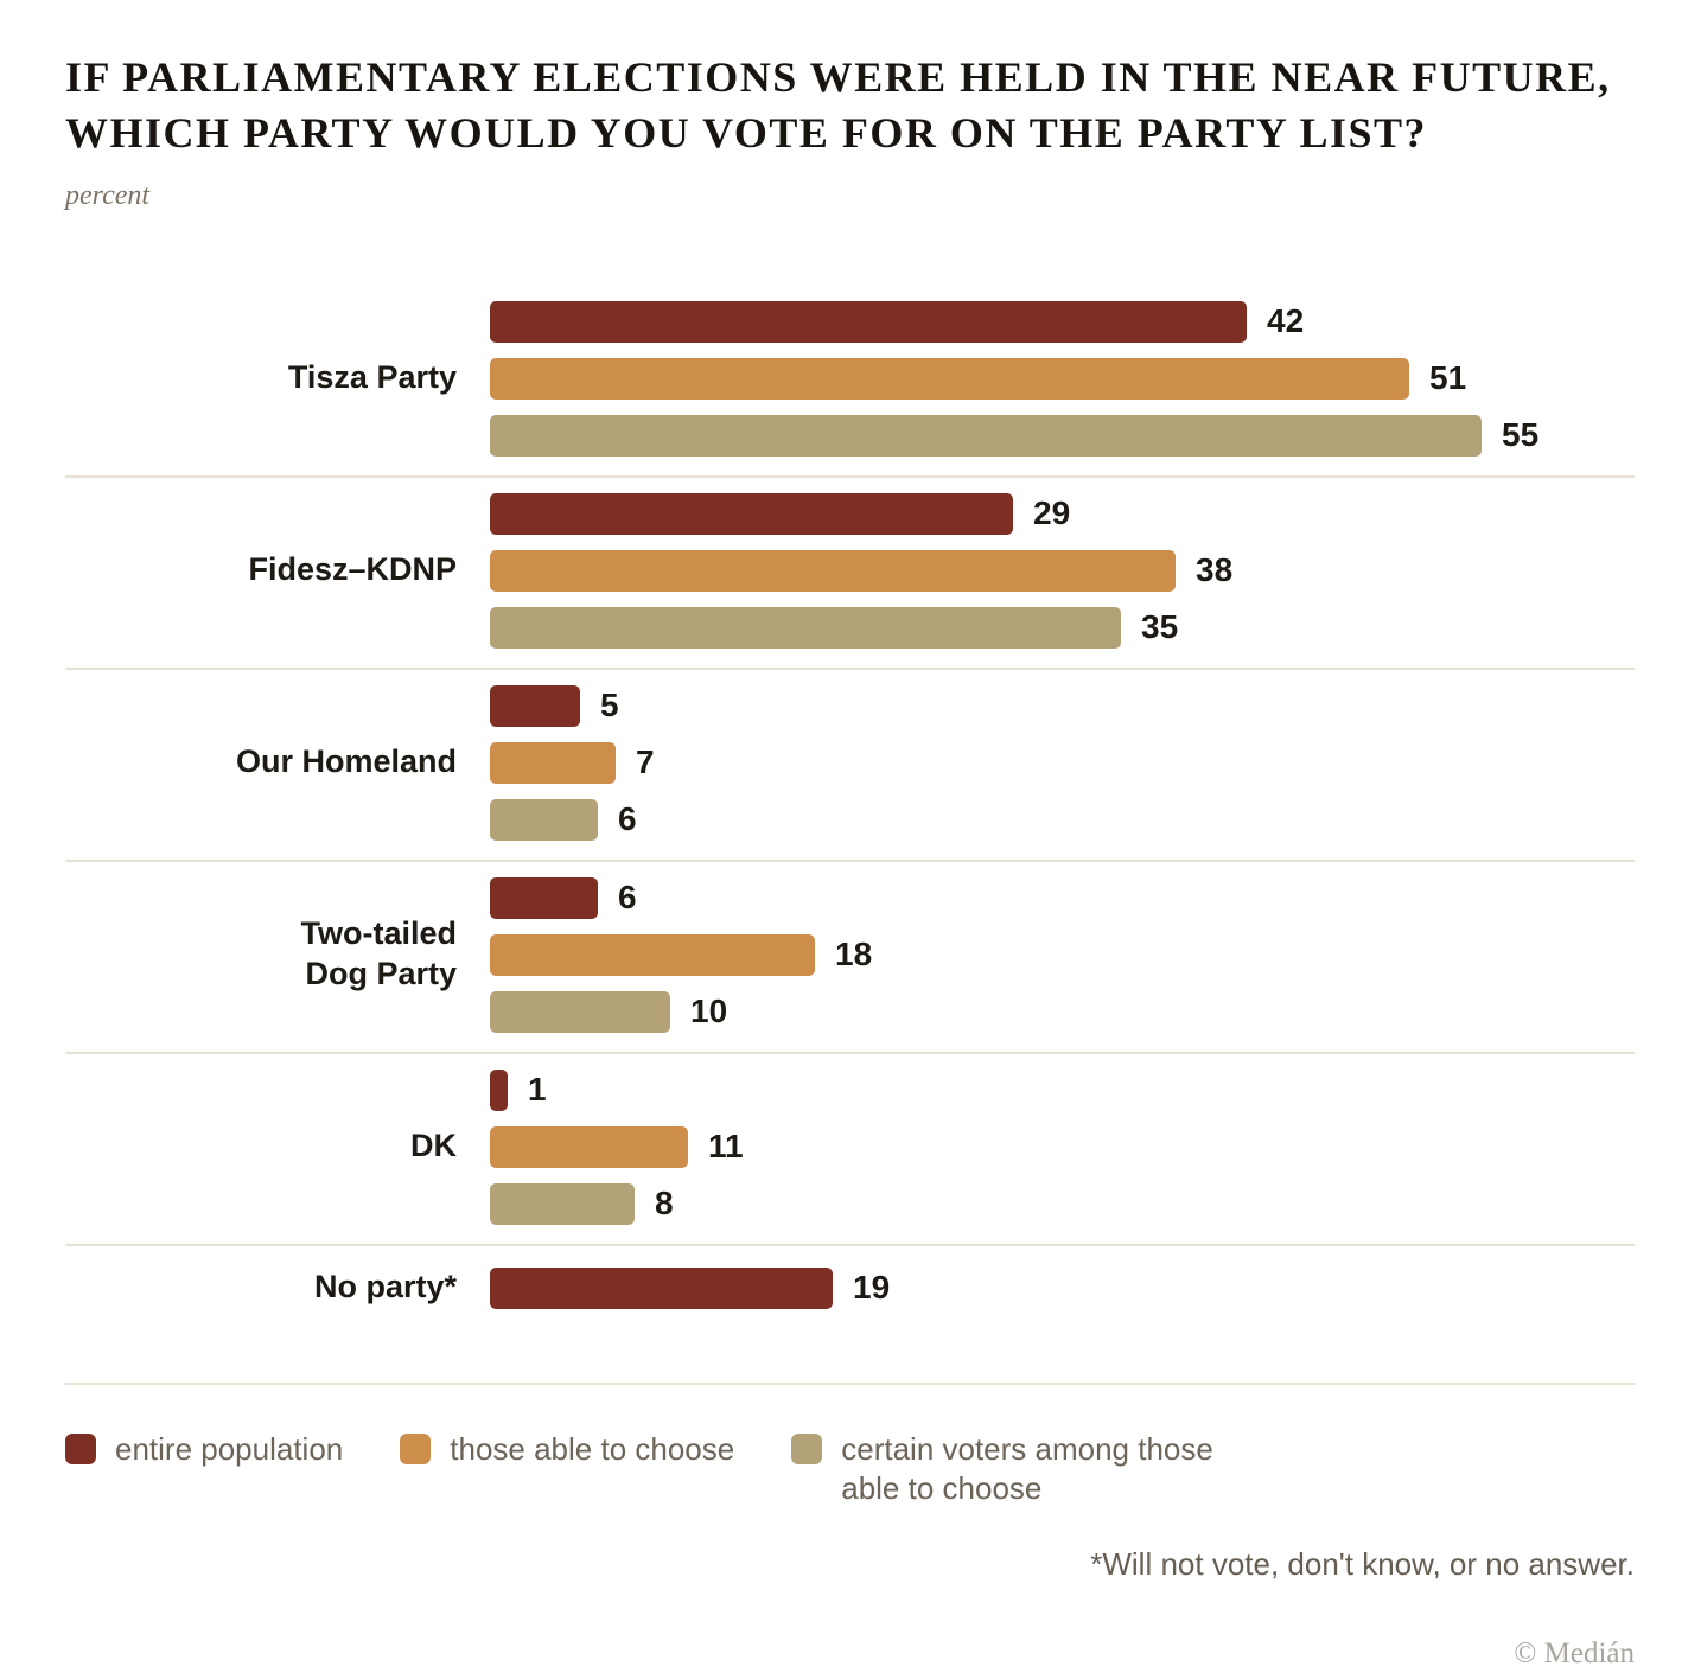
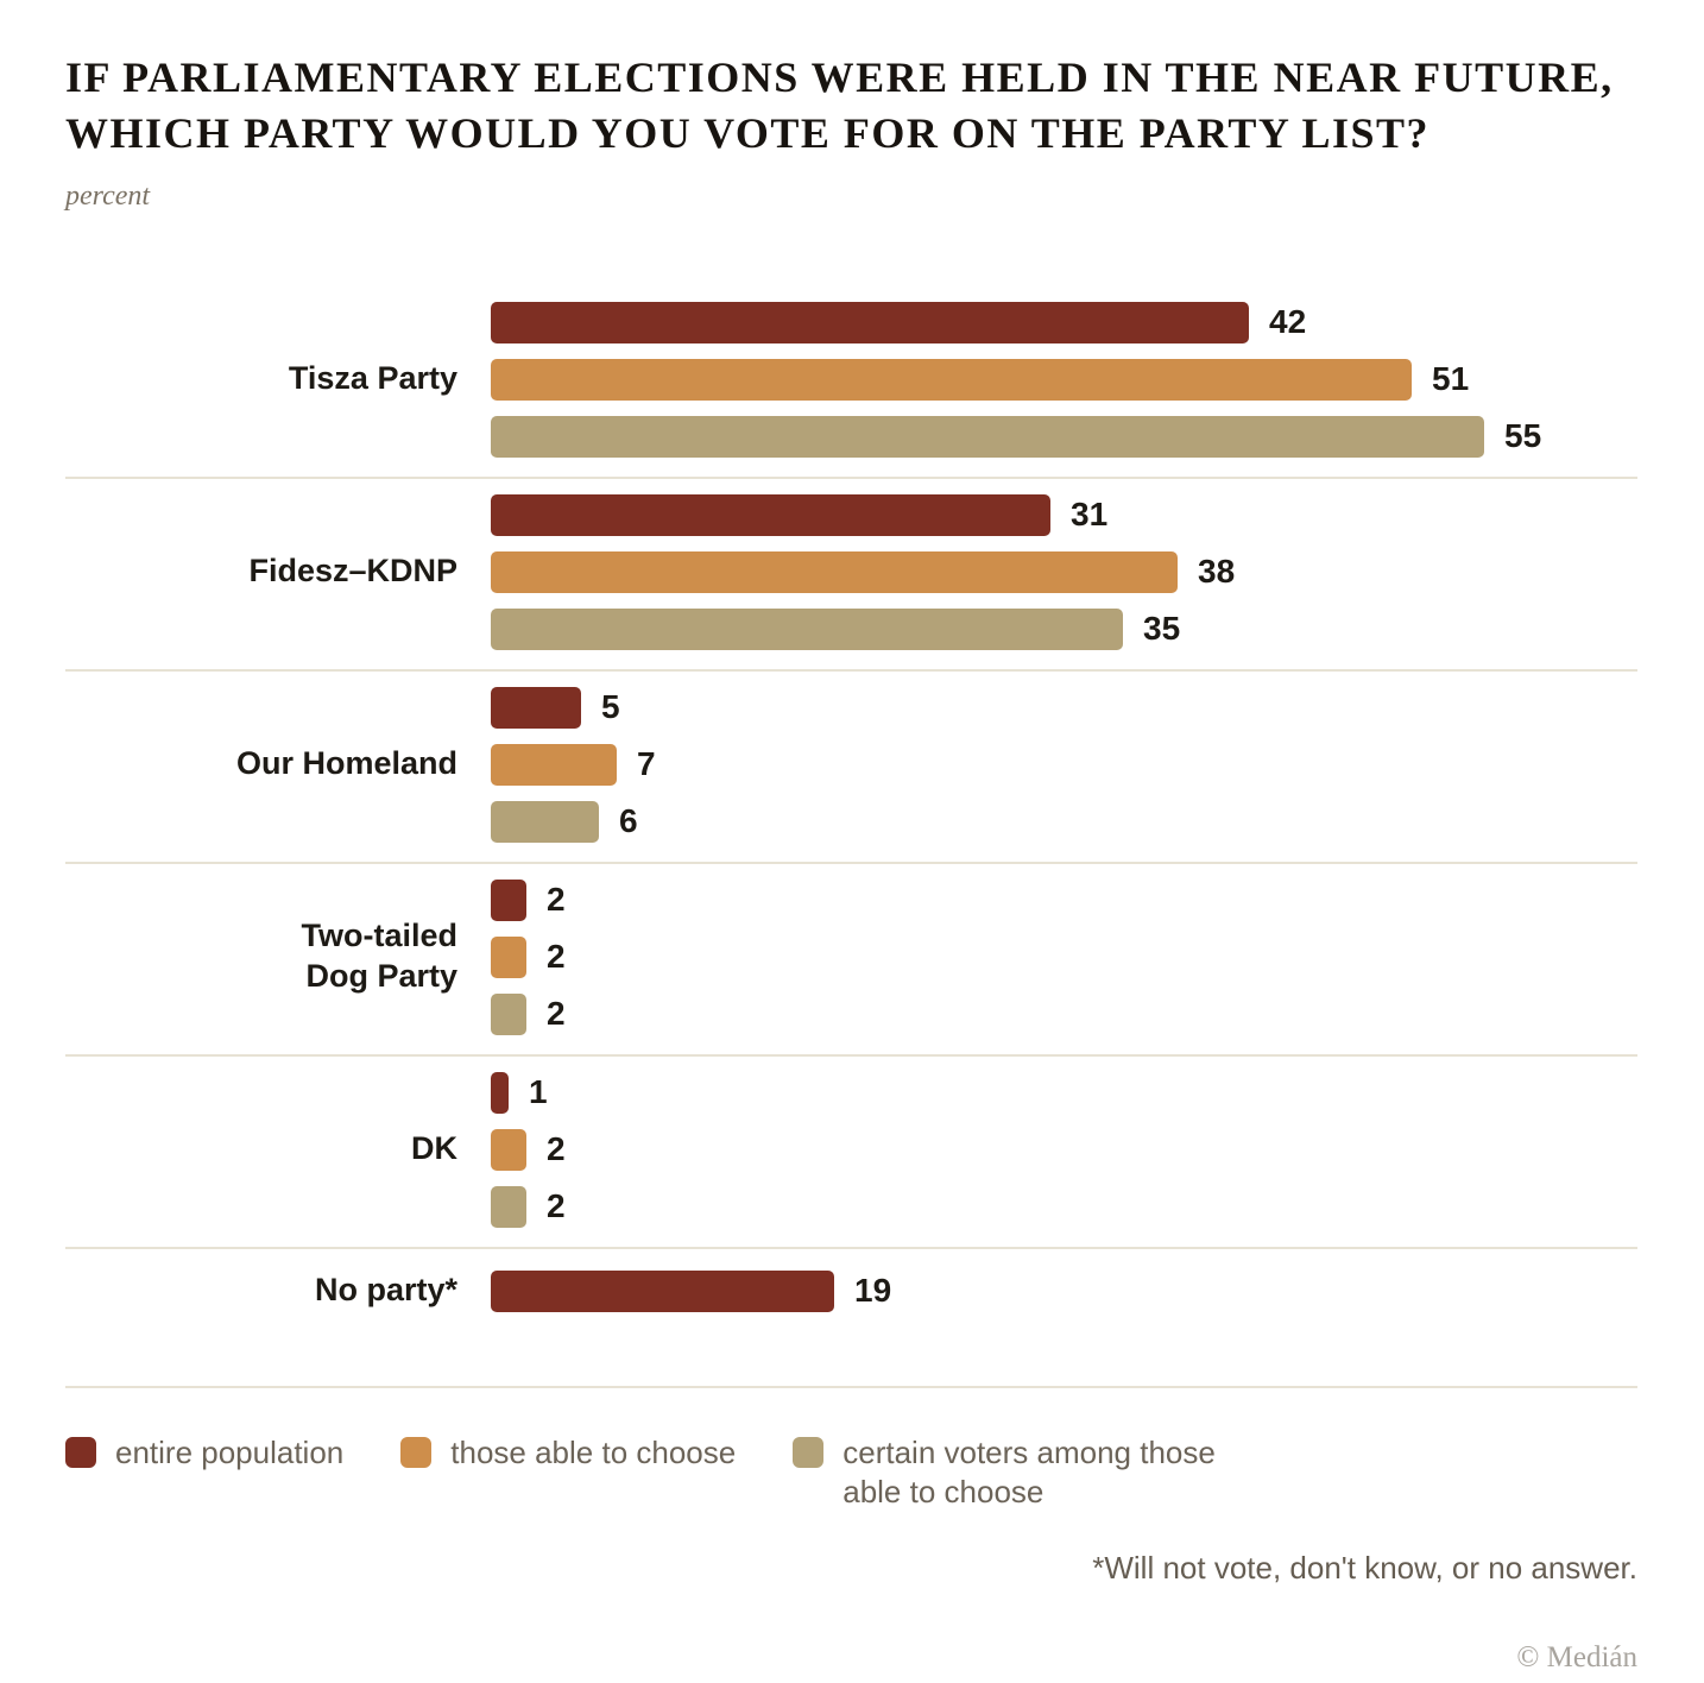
entire population/Fidesz–KDNP: 29 -> 31
entire population/Two-tailed Dog Party: 6 -> 2
those able to choose/Two-tailed Dog Party: 18 -> 2
certain voters among those able to choose/Two-tailed Dog Party: 10 -> 2
those able to choose/DK: 11 -> 2
certain voters among those able to choose/DK: 8 -> 2
